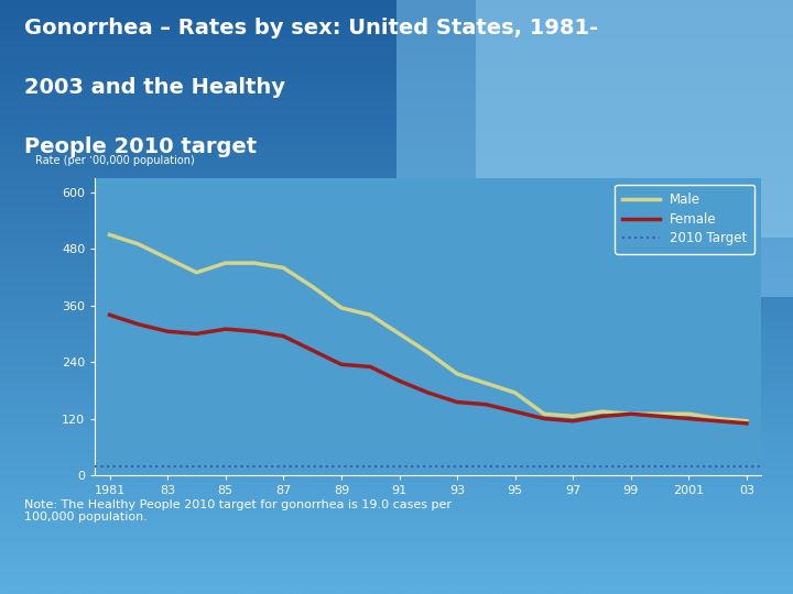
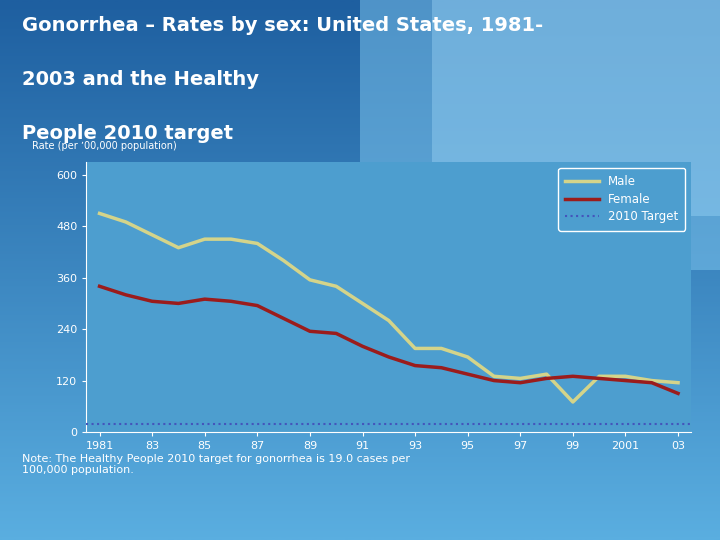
Male/93: 215 -> 195
Male/99: 130 -> 70
Female/03: 110 -> 90
